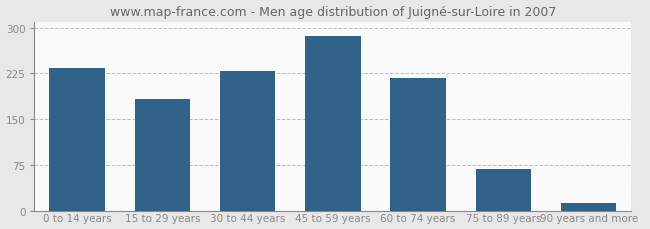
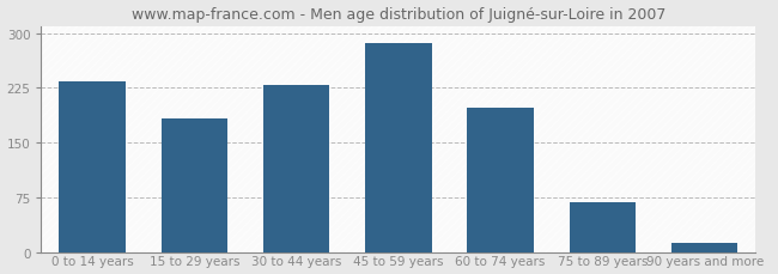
60 to 74 years: 218 -> 198
